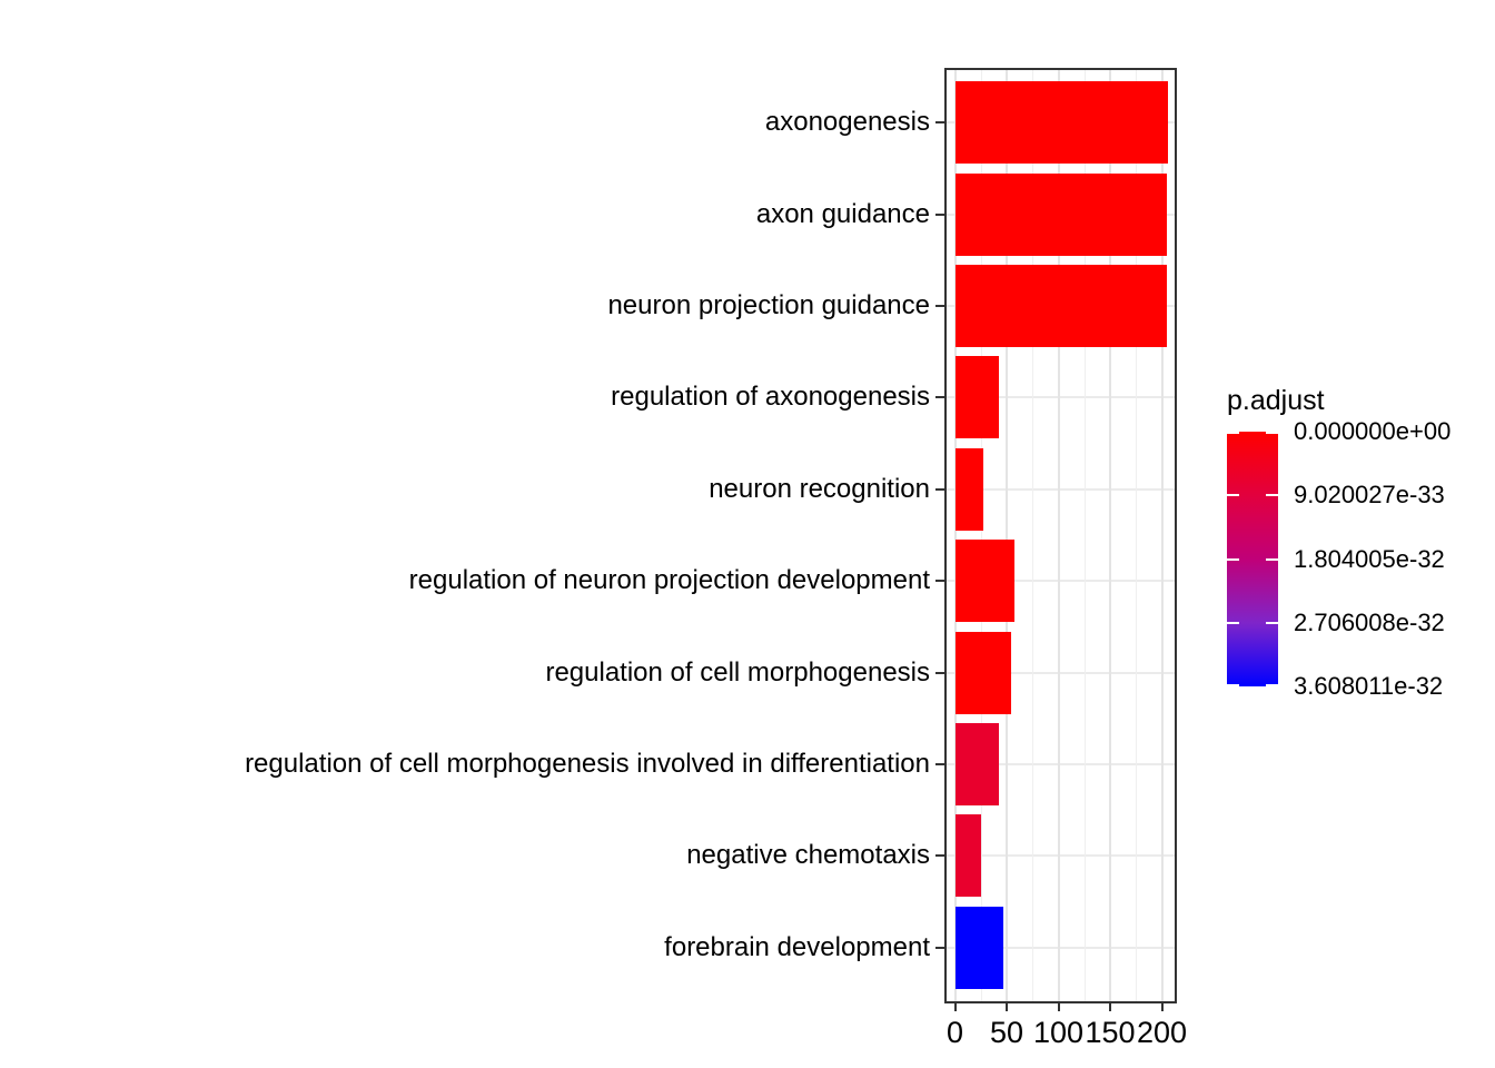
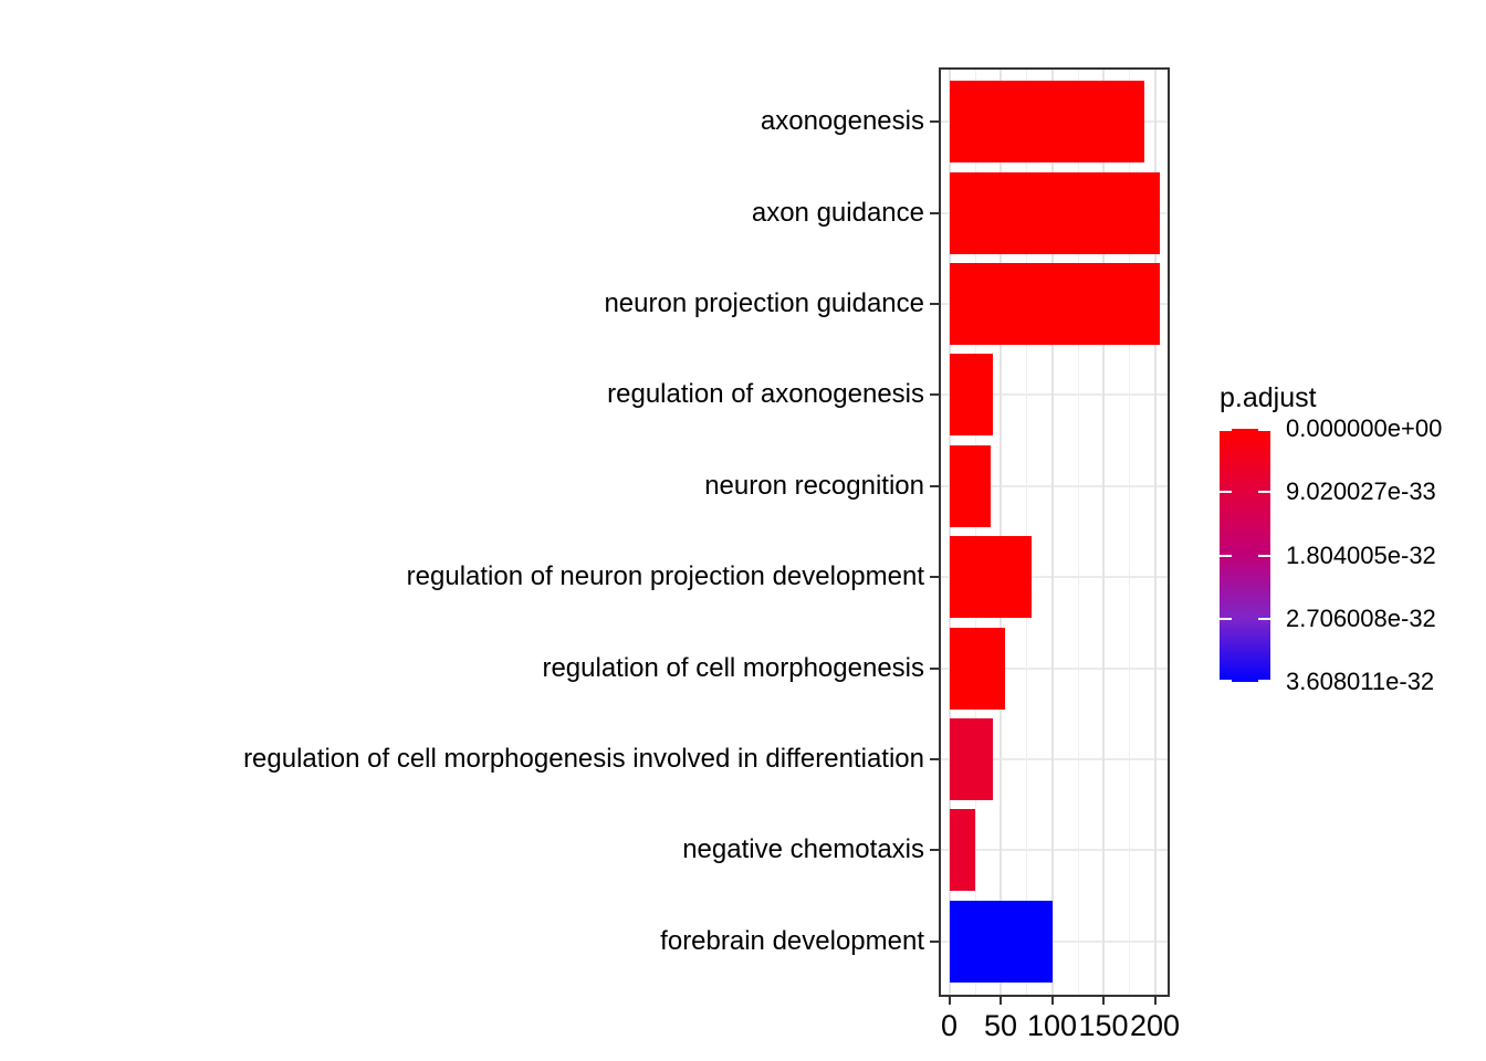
axonogenesis: 210 -> 190
neuron recognition: 30 -> 40
regulation of neuron projection development: 60 -> 80
forebrain development: 50 -> 100
